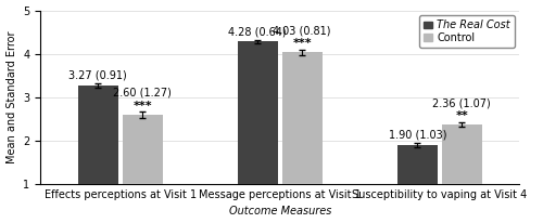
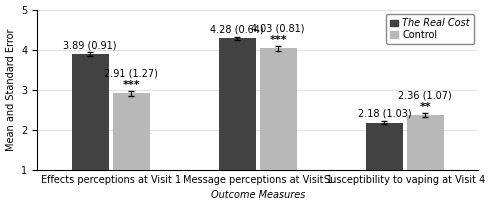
The Real Cost/Effects perceptions at Visit 1: 3.27 -> 3.89
Control/Effects perceptions at Visit 1: 2.60 -> 2.91
The Real Cost/Susceptibility to vaping at Visit 4: 1.90 -> 2.18
